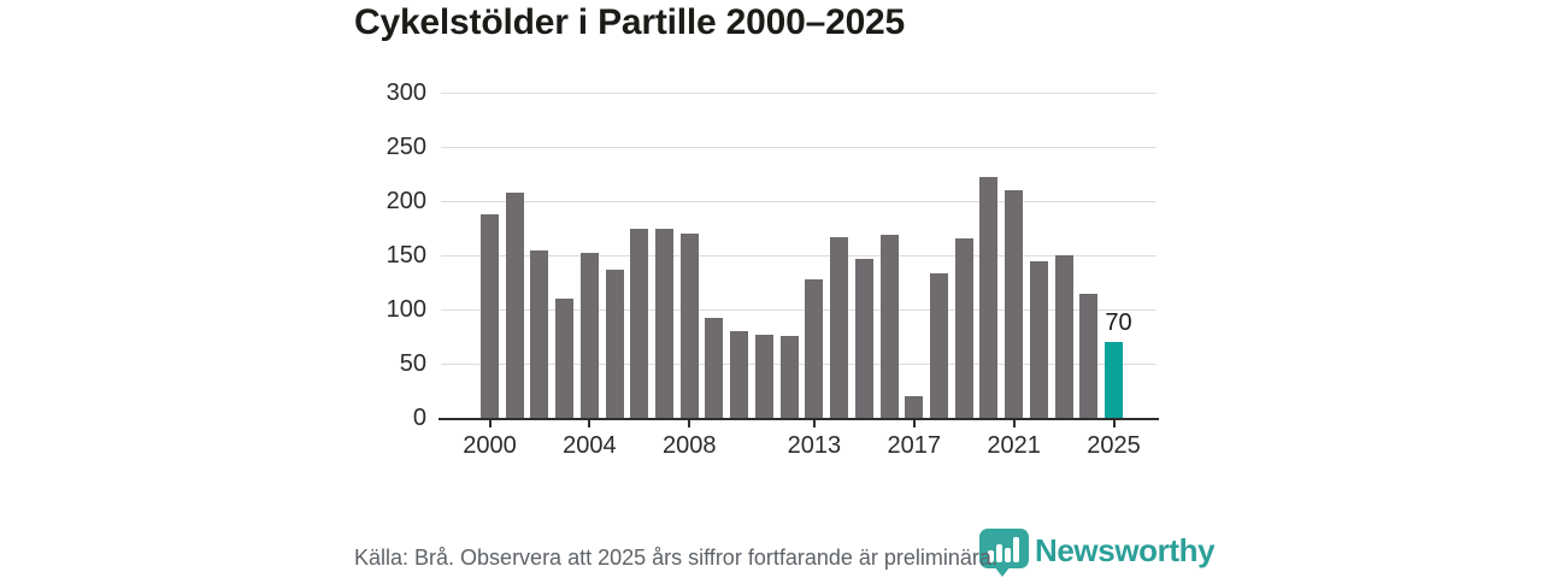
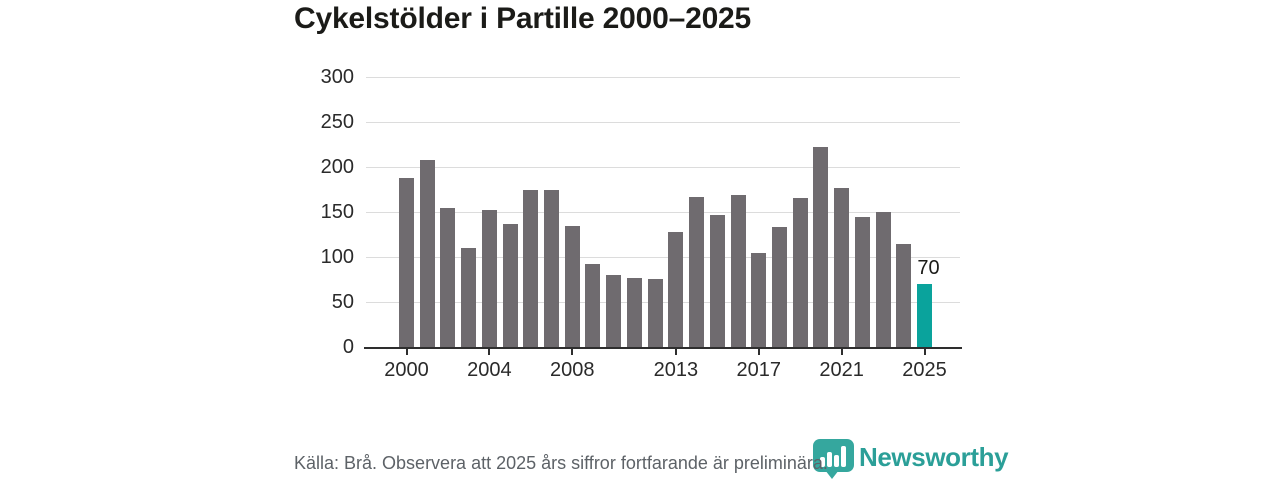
2008: 170 -> 130
2017: 20 -> 100
2021: 210 -> 180
